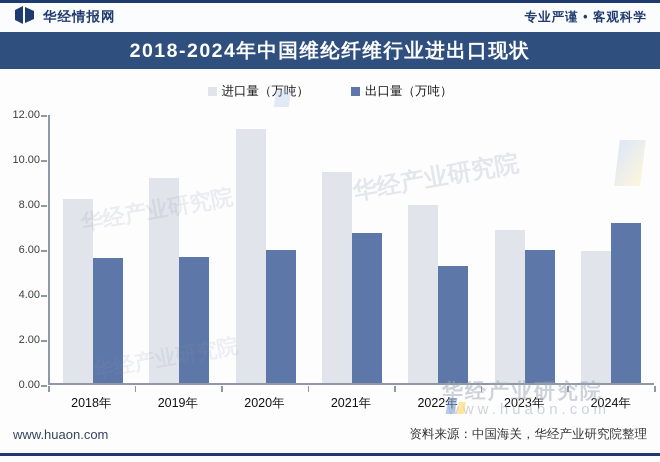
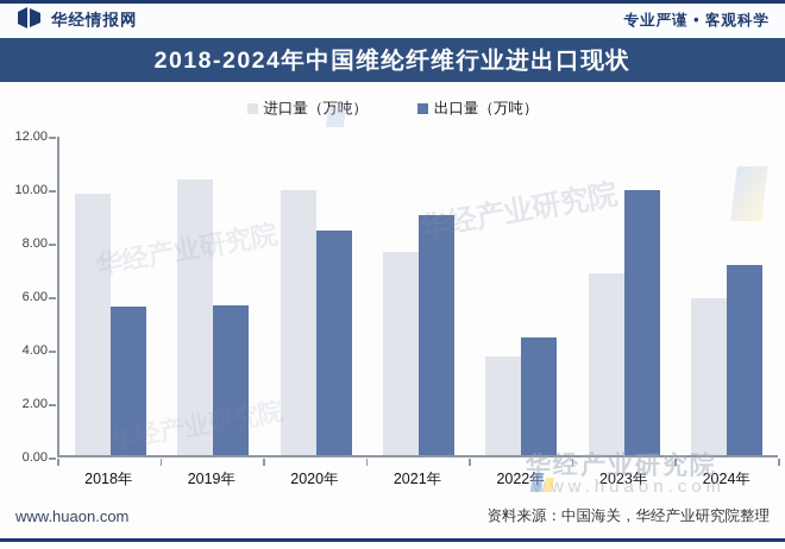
进口量（万吨）/2018年: 8.2 -> 9.8
进口量（万吨）/2019年: 9.1 -> 10.3
进口量（万吨）/2020年: 11.3 -> 9.9
出口量（万吨）/2020年: 5.9 -> 8.4
进口量（万吨）/2021年: 9.4 -> 7.6
出口量（万吨）/2021年: 6.7 -> 9.0
进口量（万吨）/2022年: 7.9 -> 3.7
出口量（万吨）/2022年: 5.2 -> 4.4
出口量（万吨）/2023年: 5.9 -> 9.9
